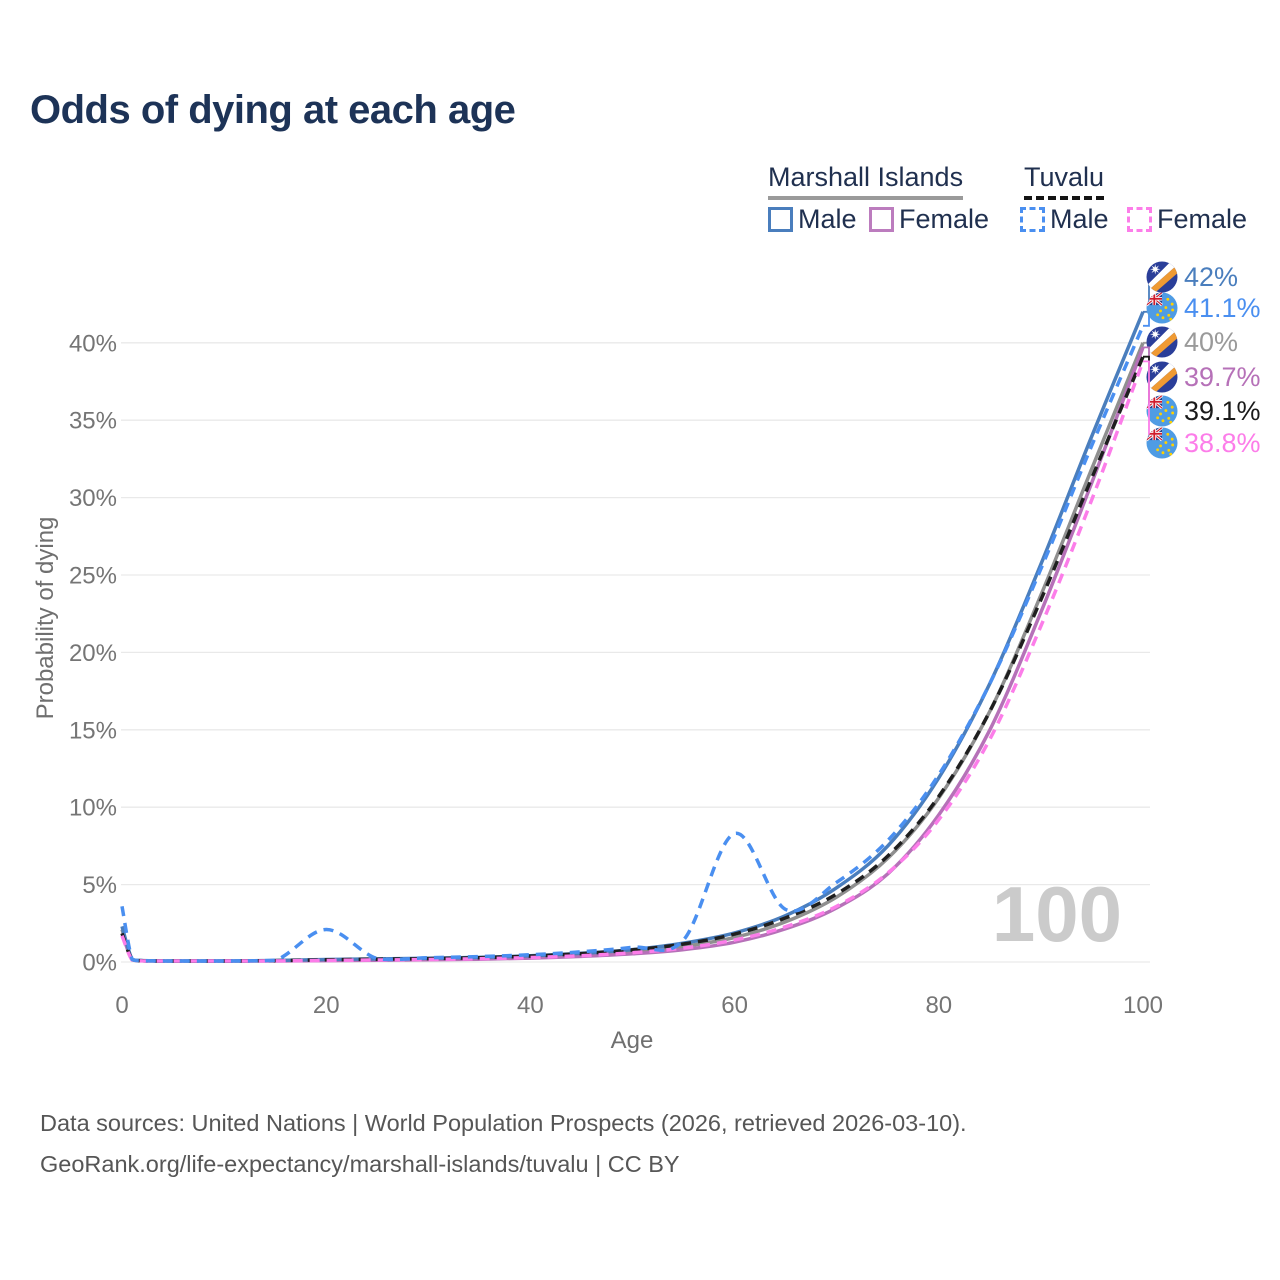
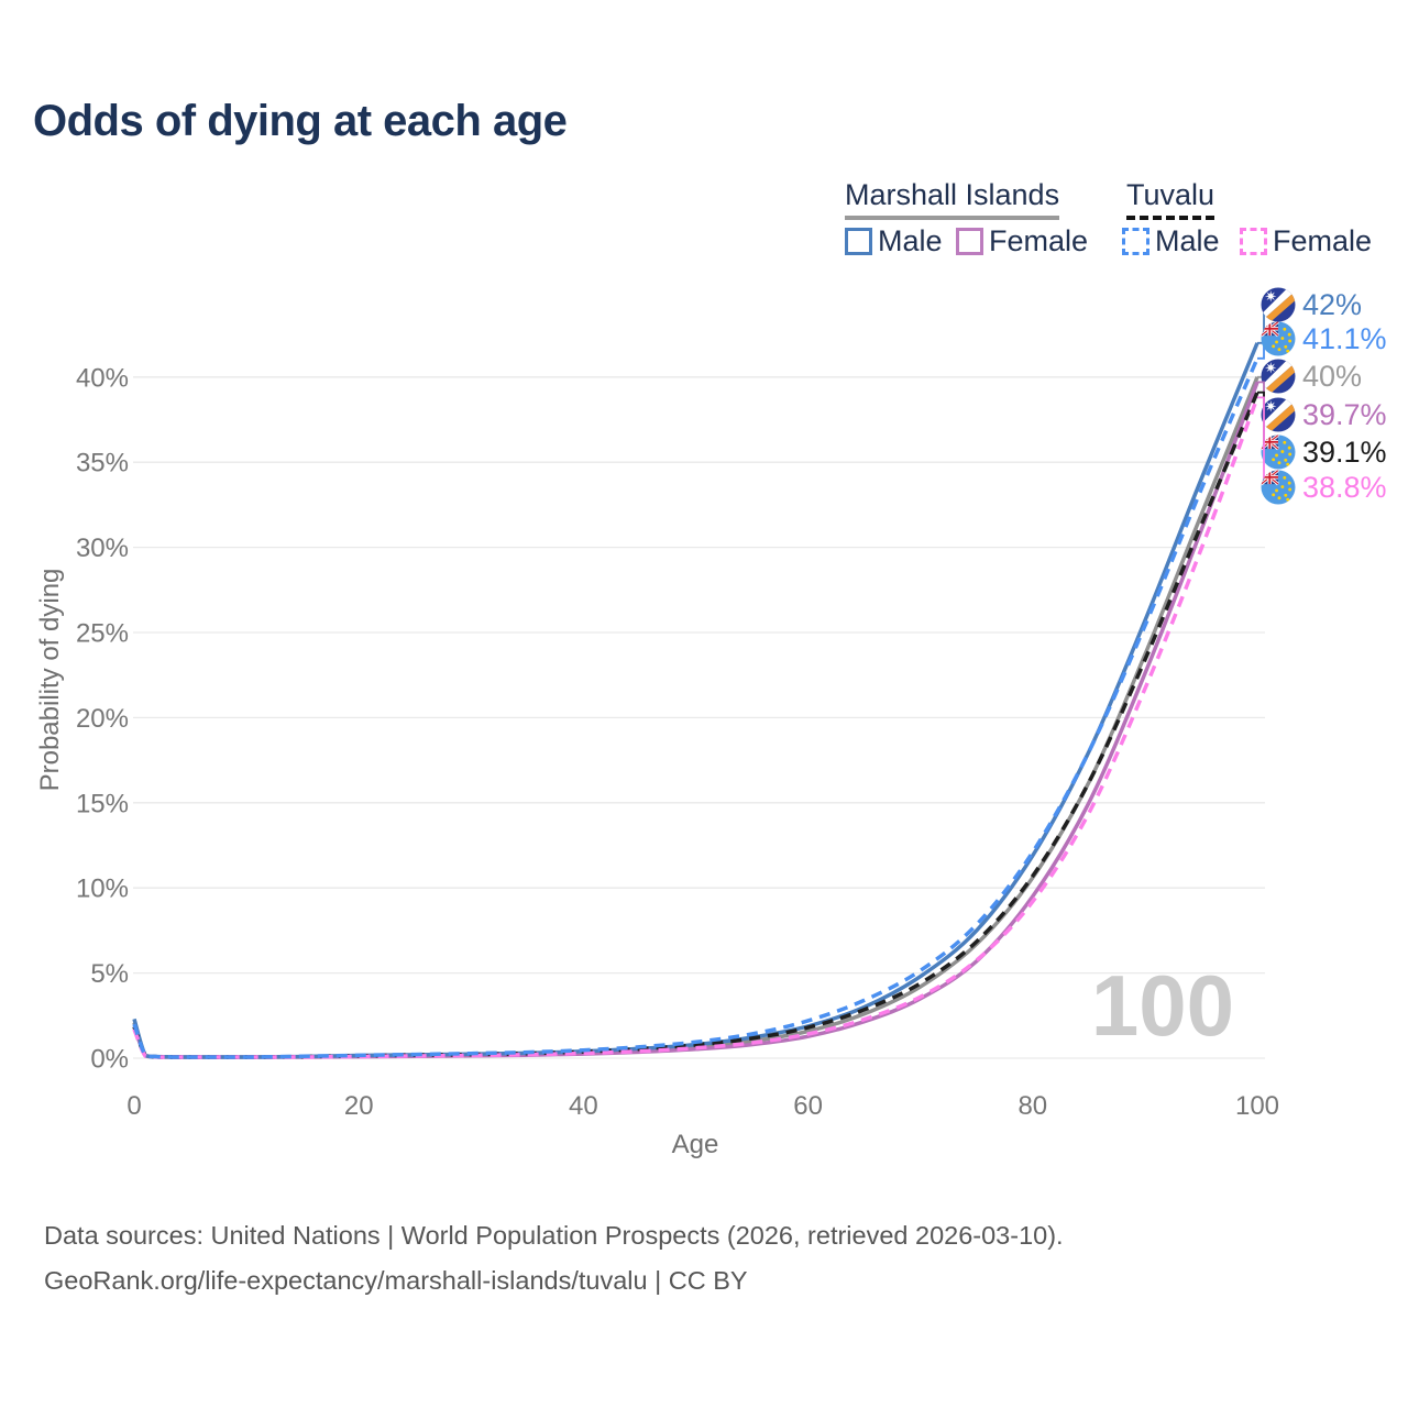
Tuvalu Male/0: 3.6% -> 2.0%
Tuvalu Male/20: 2.1% -> 0.2%
Tuvalu Male/60: 8.3% -> 2.2%
